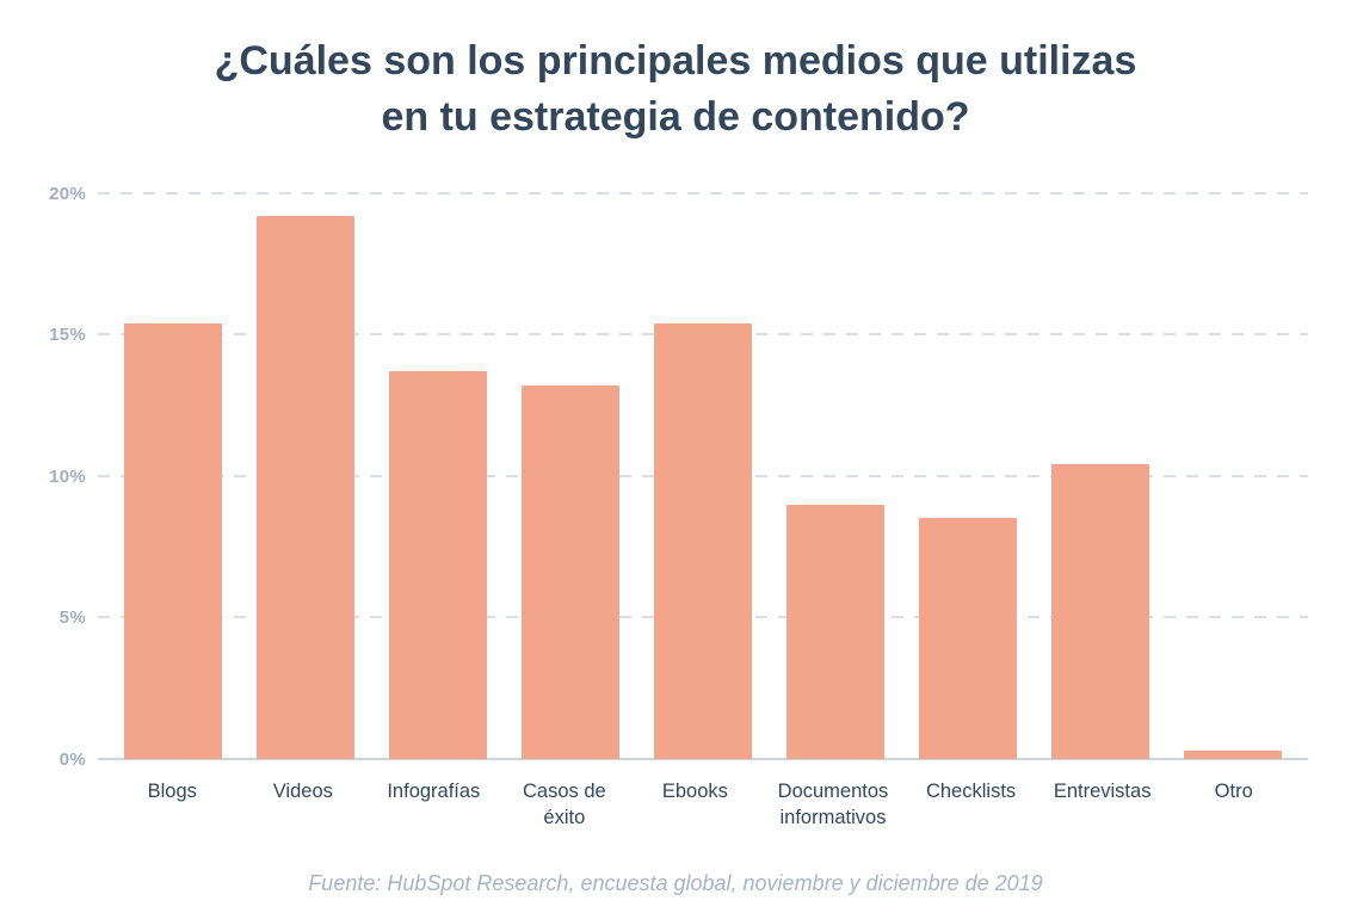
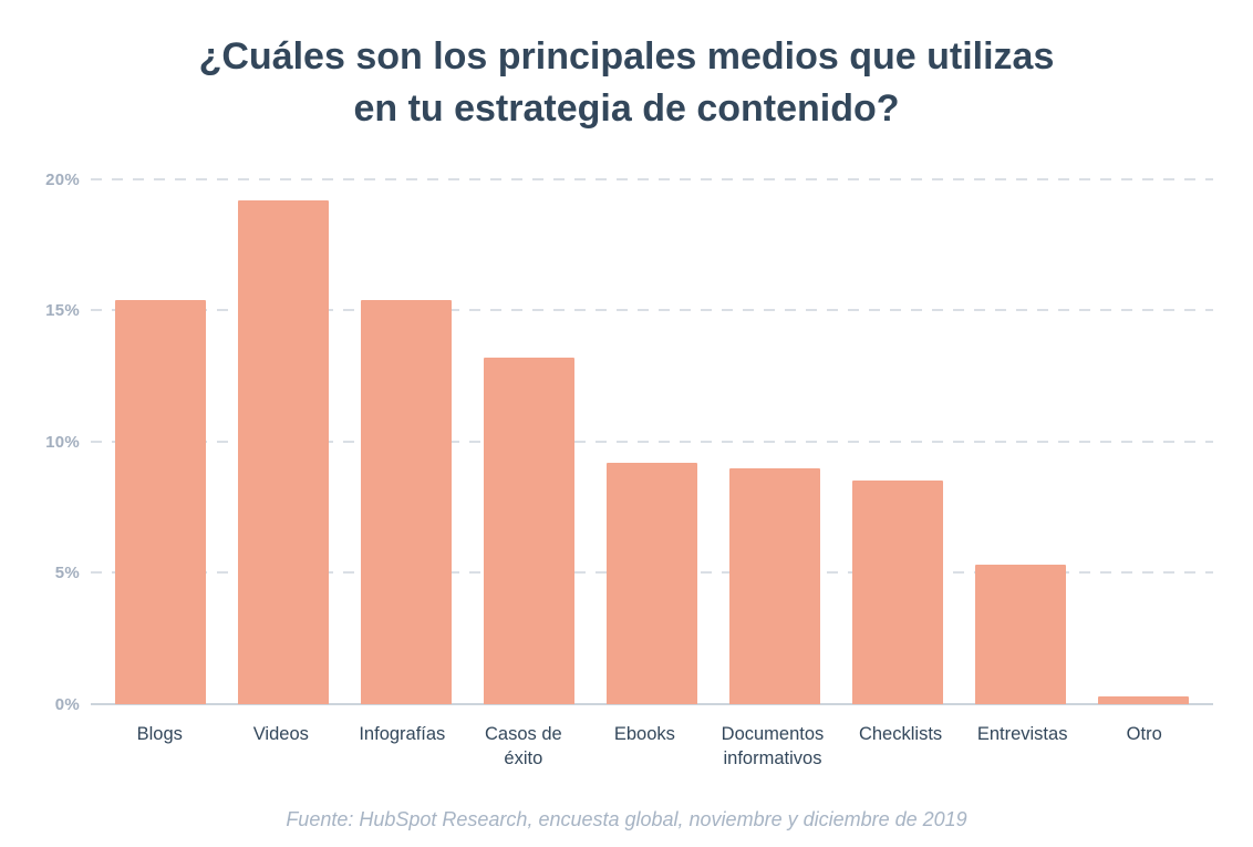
Infografías: 13.7% -> 15.4%
Ebooks: 15.4% -> 9.2%
Entrevistas: 10.4% -> 5.3%
